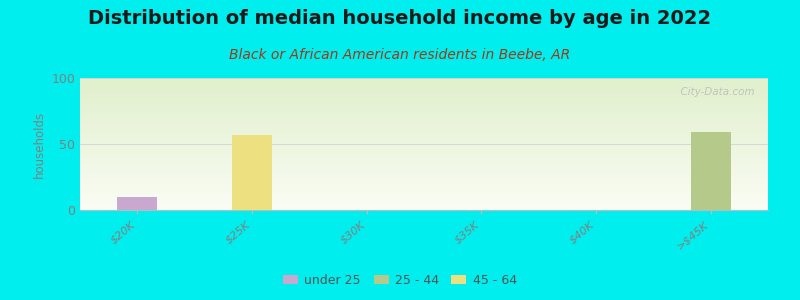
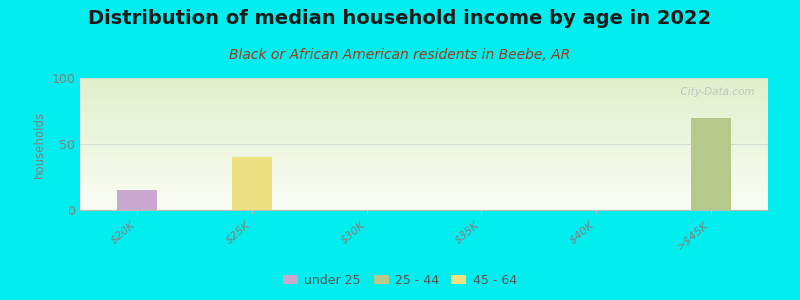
$20K: 10 -> 15
$25K: 57 -> 40
>$45K: 59 -> 70
